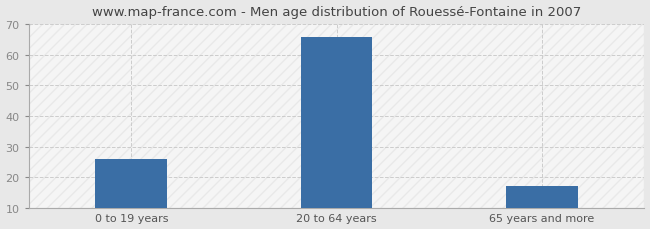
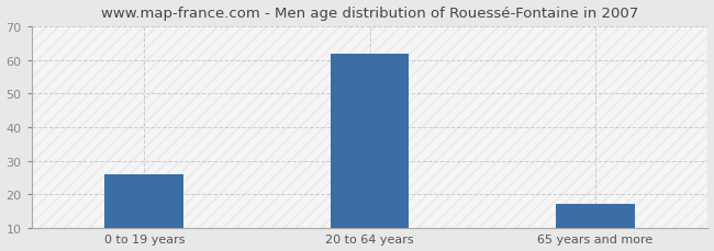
20 to 64 years: 66 -> 62
